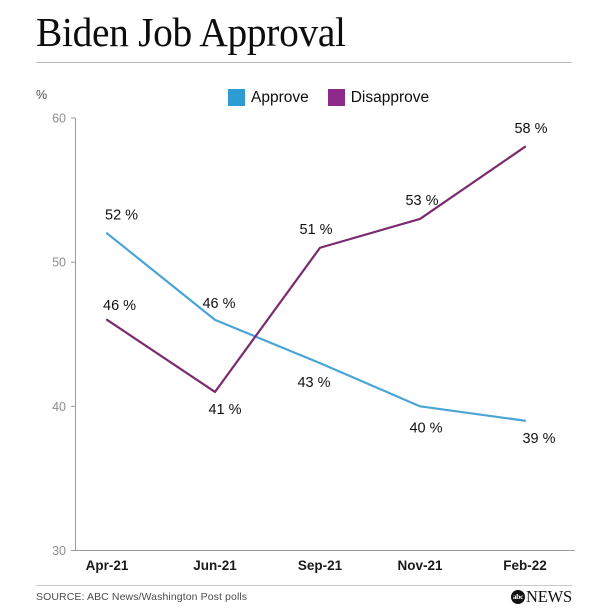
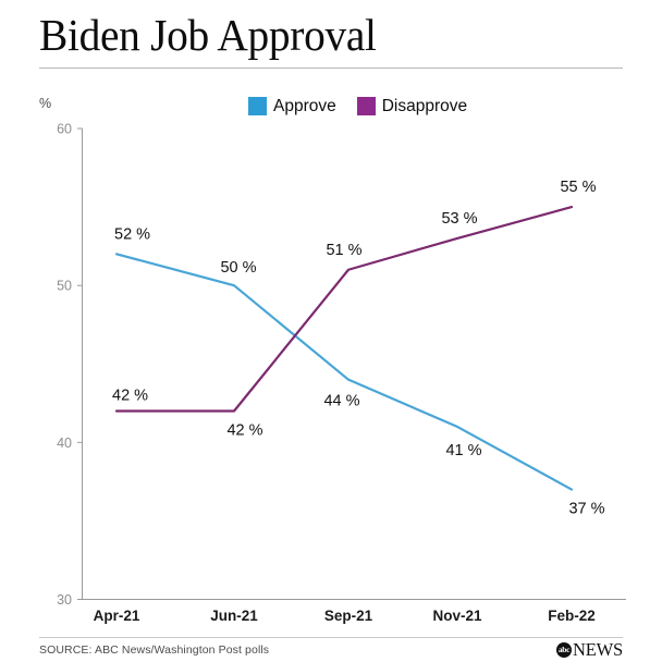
Disapprove/Apr-21: 46 -> 42
Approve/Jun-21: 46 -> 50
Disapprove/Jun-21: 41 -> 42
Approve/Sep-21: 43 -> 44
Approve/Nov-21: 40 -> 41
Approve/Feb-22: 39 -> 37
Disapprove/Feb-22: 58 -> 55
